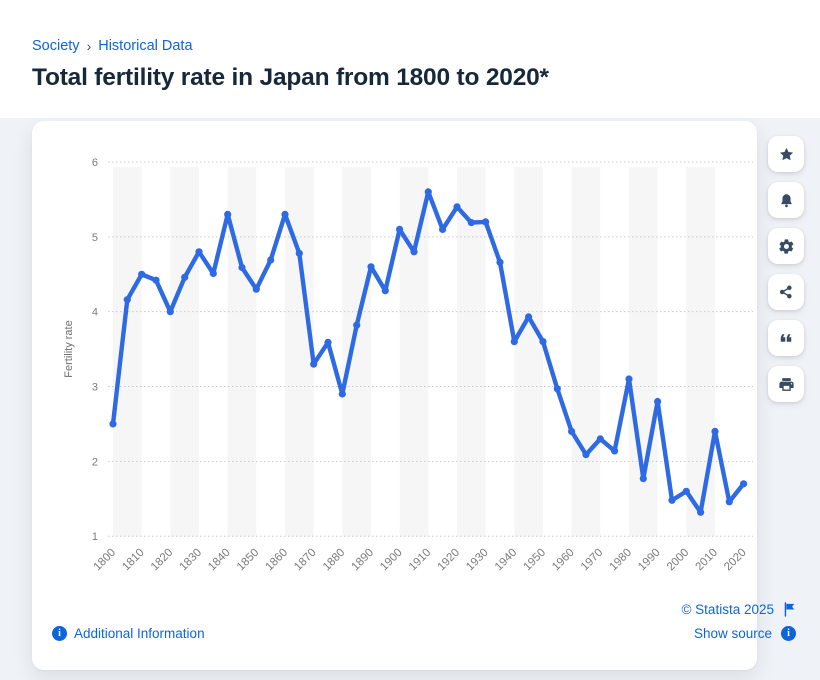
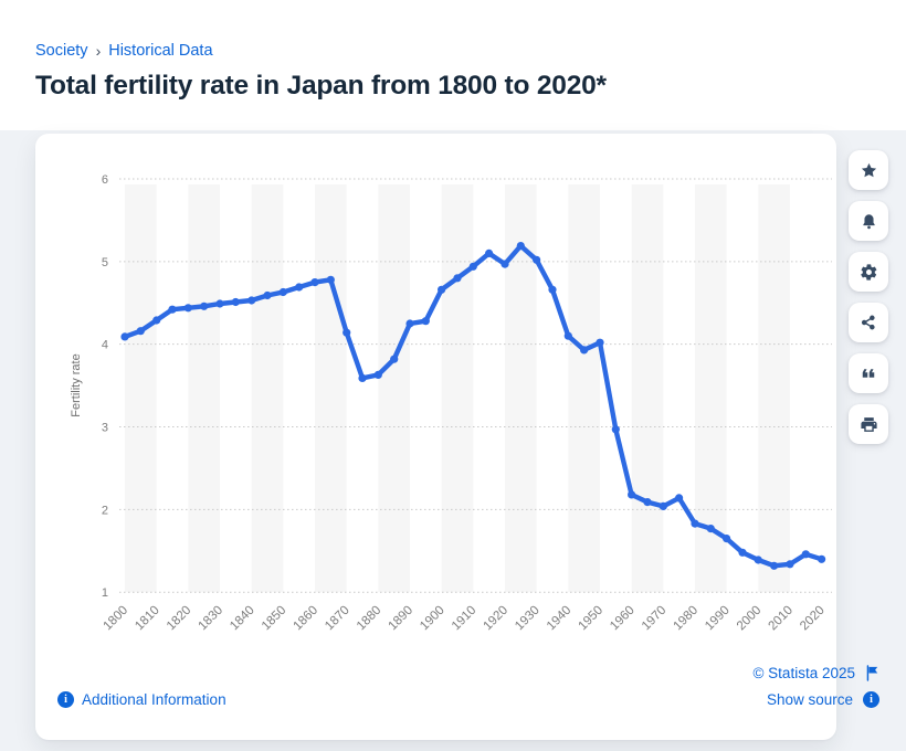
1800: 2.5 -> 4.1
1810: 4.5 -> 4.3
1820: 4.0 -> 4.4
1830: 4.8 -> 4.5
1840: 5.3 -> 4.5
1850: 4.3 -> 4.6
1860: 5.3 -> 4.8
1870: 3.3 -> 4.1
1880: 2.9 -> 3.6
1890: 4.6 -> 4.2
1900: 5.1 -> 4.7
1910: 5.6 -> 4.9
1920: 5.4 -> 5.0
1930: 5.2 -> 5.0
1940: 3.6 -> 4.1
1950: 3.6 -> 4.0
1960: 2.4 -> 2.2
1970: 2.3 -> 2.0
1980: 3.1 -> 1.8
1990: 2.8 -> 1.6
2000: 1.6 -> 1.4
2010: 2.4 -> 1.3
2020: 1.7 -> 1.4
